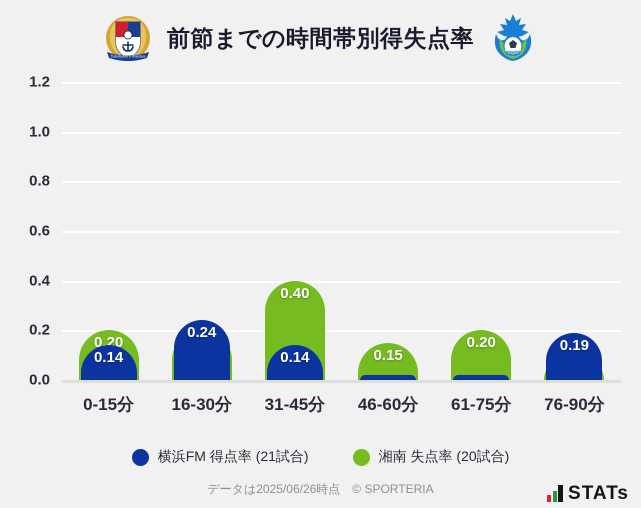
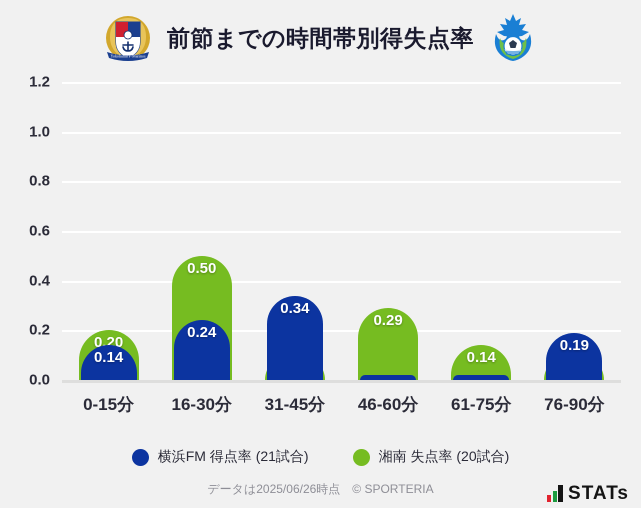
湘南 失点率 (20試合)/16-30分: 0.20 -> 0.50
横浜FM 得点率 (21試合)/31-45分: 0.14 -> 0.34
湘南 失点率 (20試合)/31-45分: 0.40 -> 0.10
湘南 失点率 (20試合)/46-60分: 0.15 -> 0.29
湘南 失点率 (20試合)/61-75分: 0.20 -> 0.14
